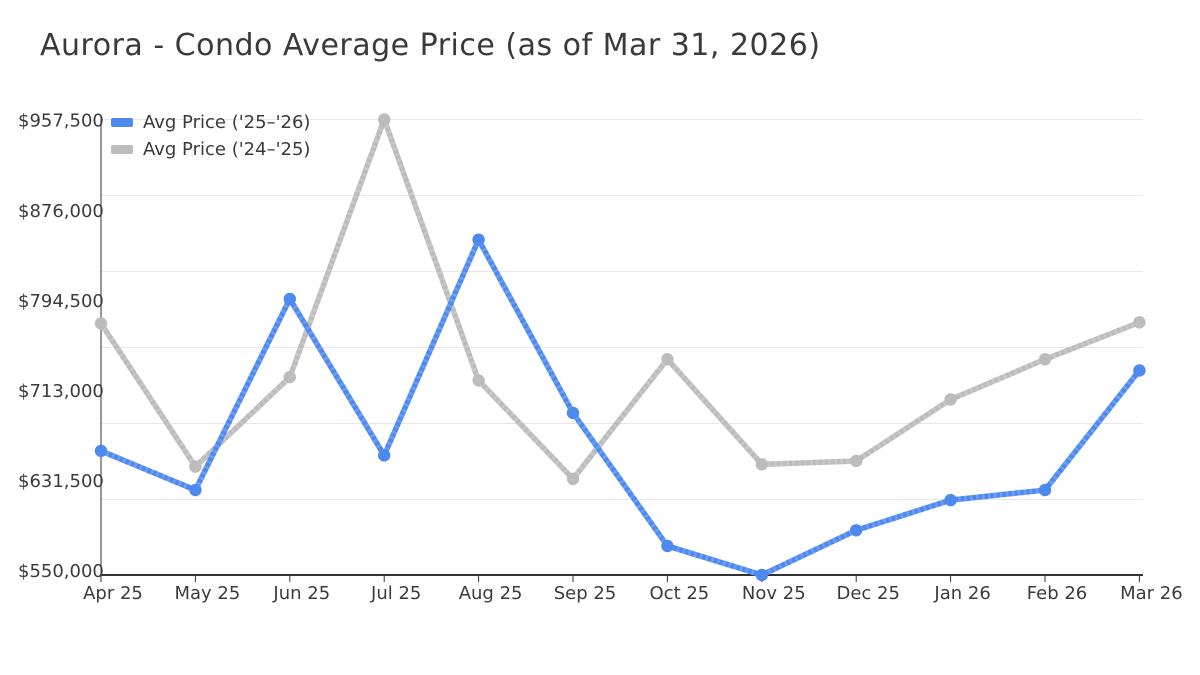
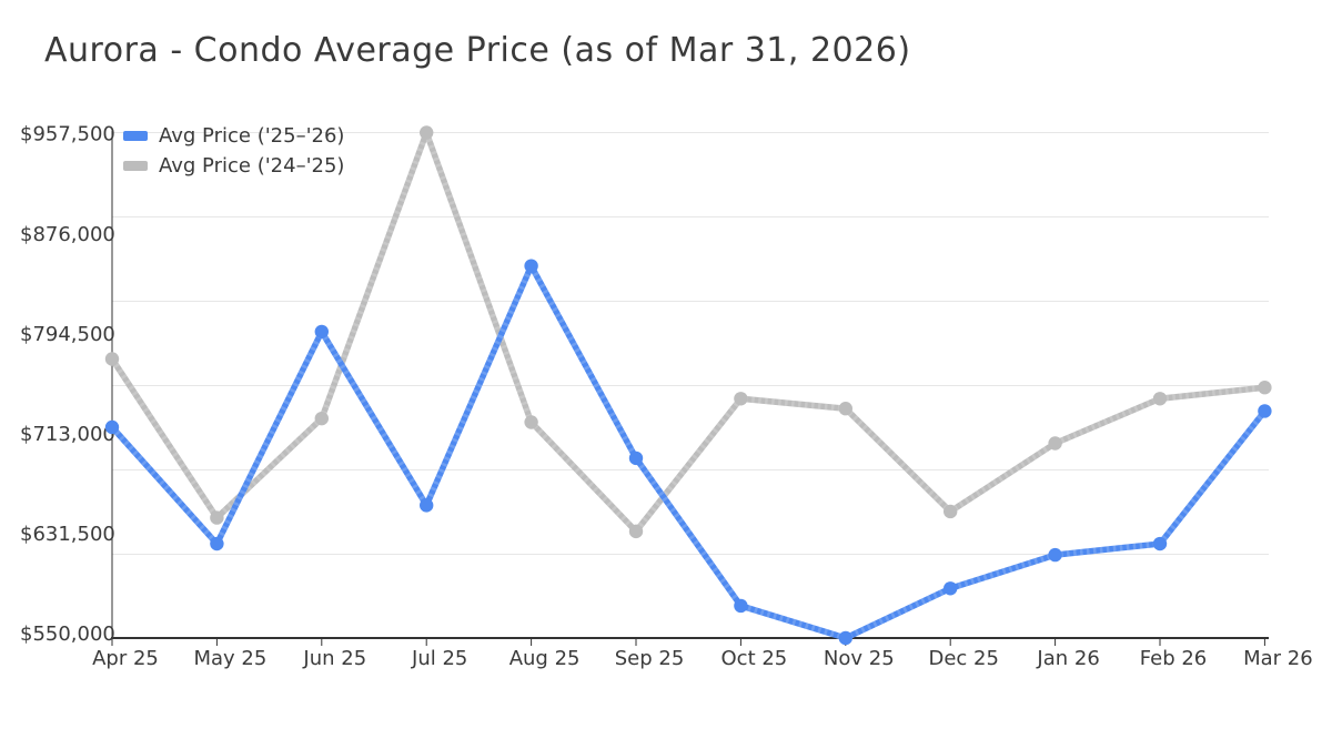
Avg Price ('25–'26)/Apr 25: $661000 -> $720000
Avg Price ('24–'25)/Nov 25: $649000 -> $735000
Avg Price ('24–'25)/Mar 26: $776000 -> $752000
